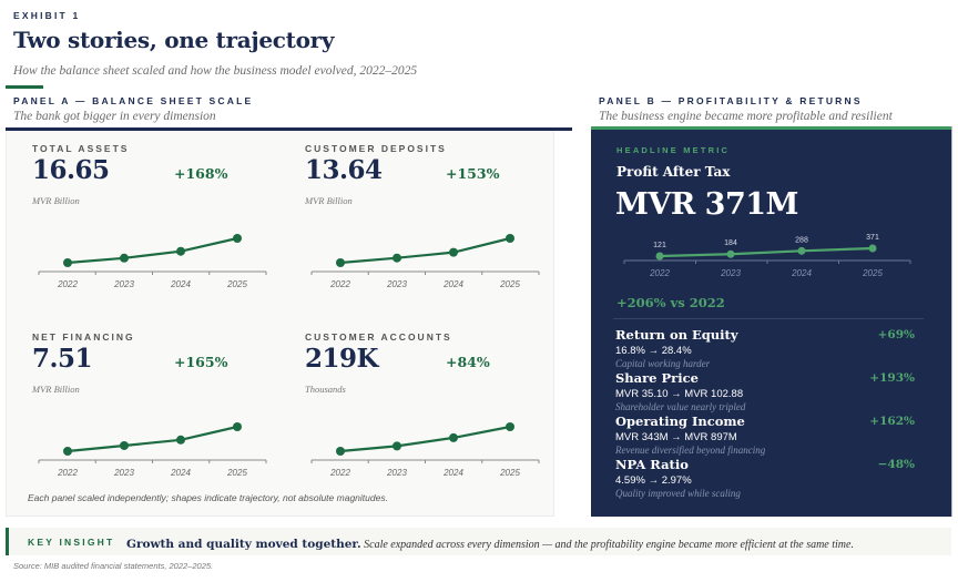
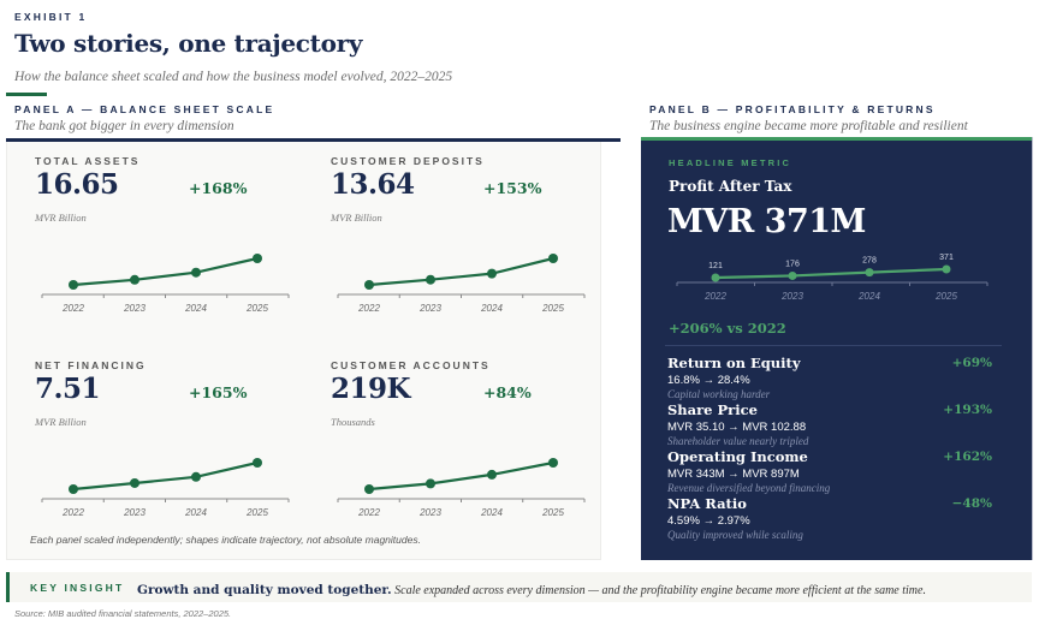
Profit After Tax/2023: 184 -> 176
Profit After Tax/2024: 288 -> 278
